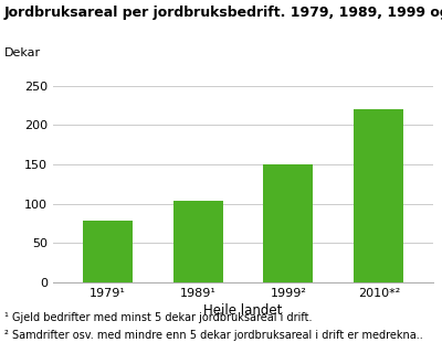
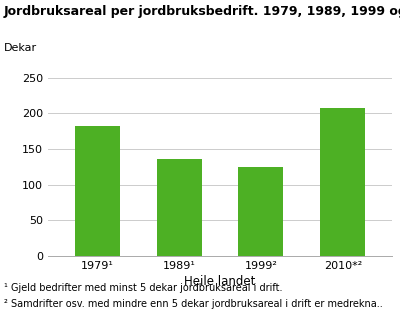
1979¹: 78 -> 182
1989¹: 103 -> 136
1999²: 150 -> 124
2010*²: 220 -> 208
